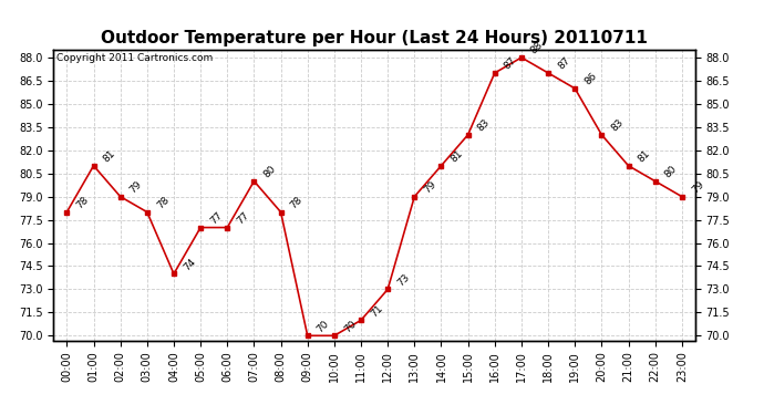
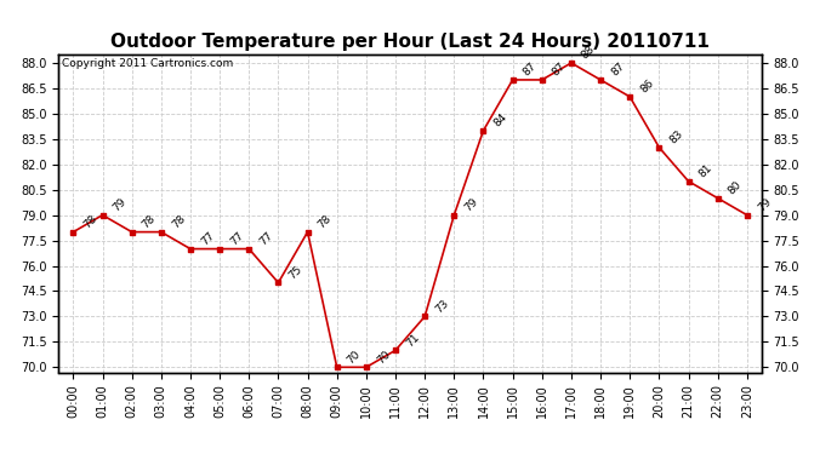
01:00: 81 -> 79
02:00: 79 -> 78
04:00: 74 -> 77
07:00: 80 -> 75
14:00: 81 -> 84
15:00: 83 -> 87
